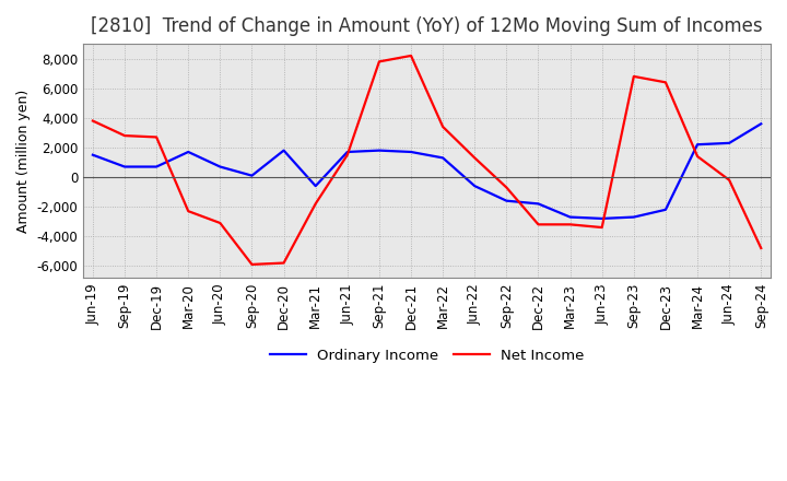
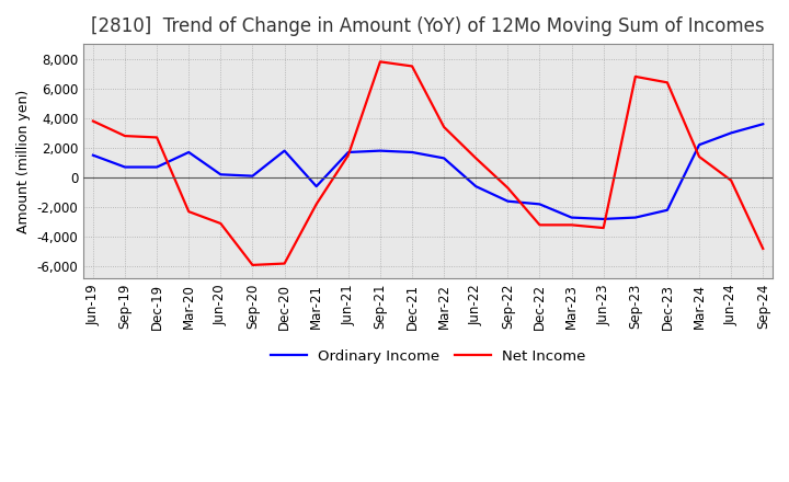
Ordinary Income/Jun-20: 700 -> 200
Net Income/Dec-21: 8,200 -> 7,500
Ordinary Income/Jun-24: 2,300 -> 3,000
